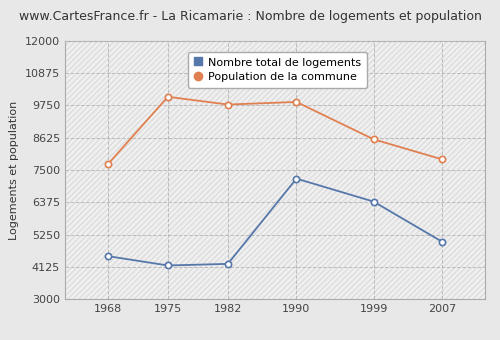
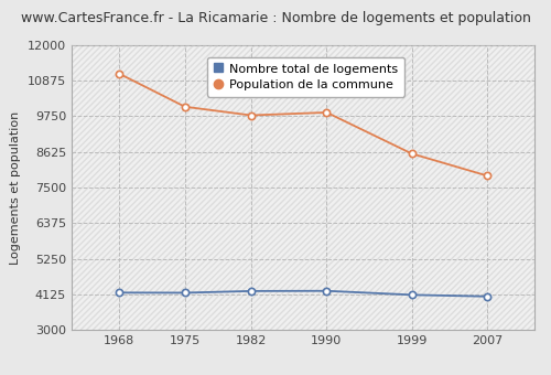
Nombre total de logements/1968: 4500 -> 4180
Population de la commune/1968: 7700 -> 11100
Nombre total de logements/1990: 7200 -> 4240
Nombre total de logements/1999: 6400 -> 4110
Nombre total de logements/2007: 5000 -> 4060
